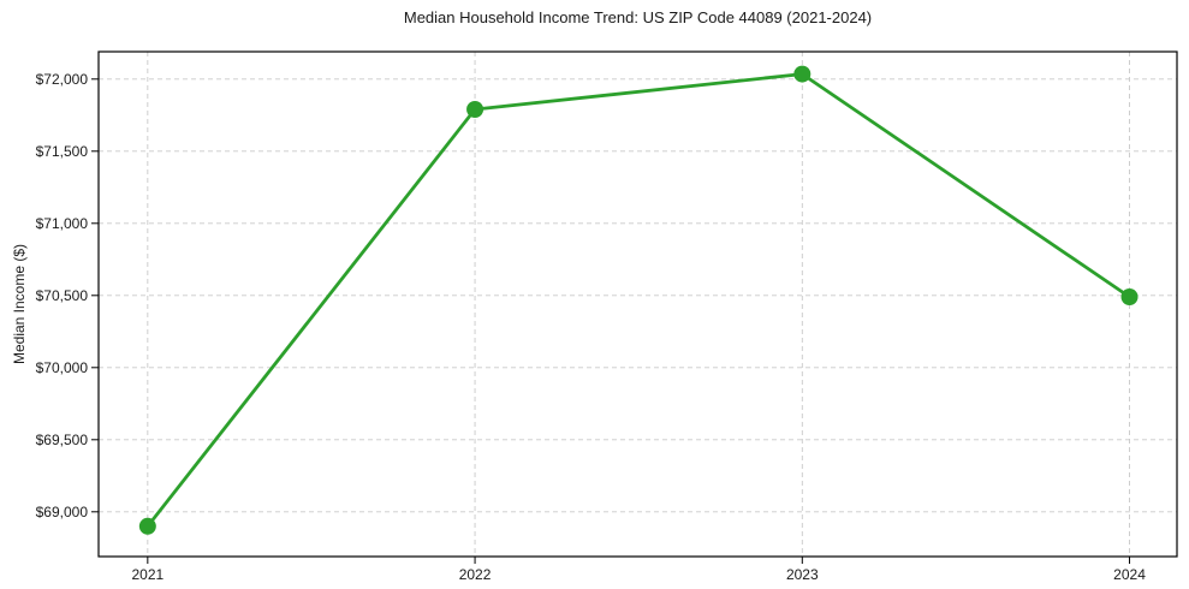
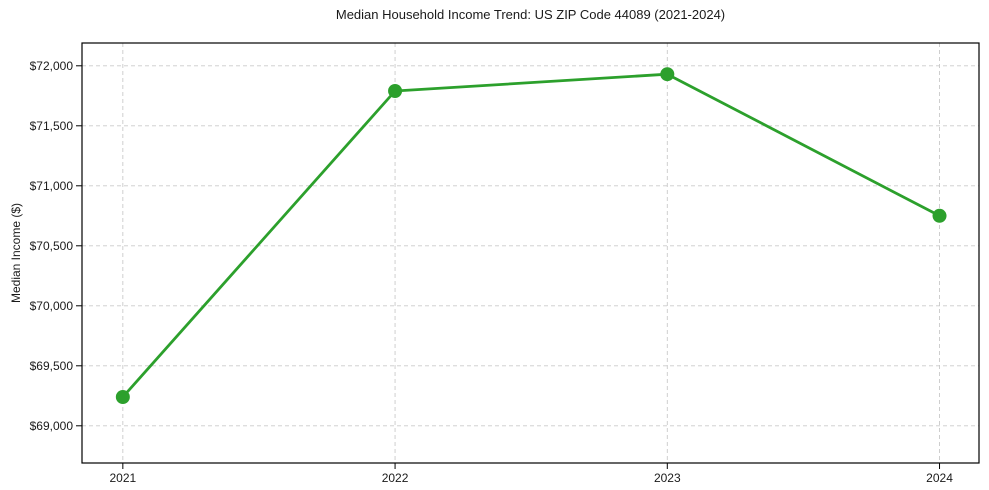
2021: $68900 -> $69240
2023: $72040 -> $71930
2024: $70490 -> $70750
